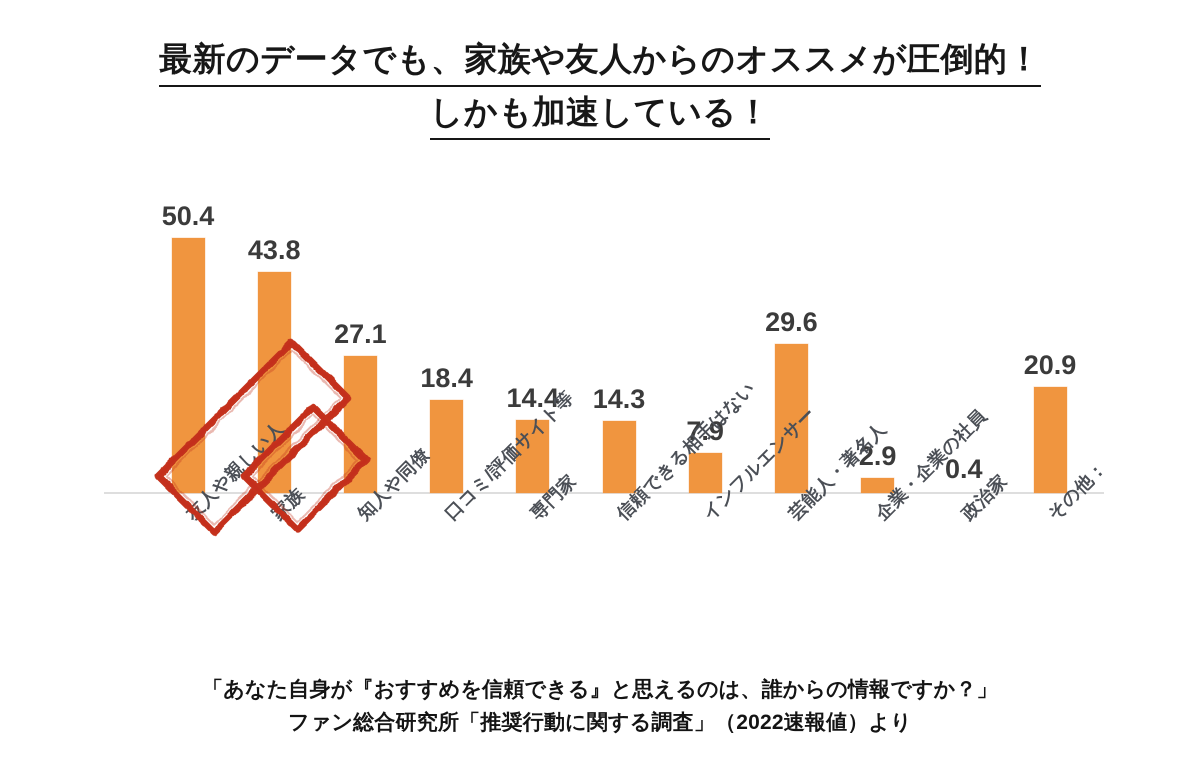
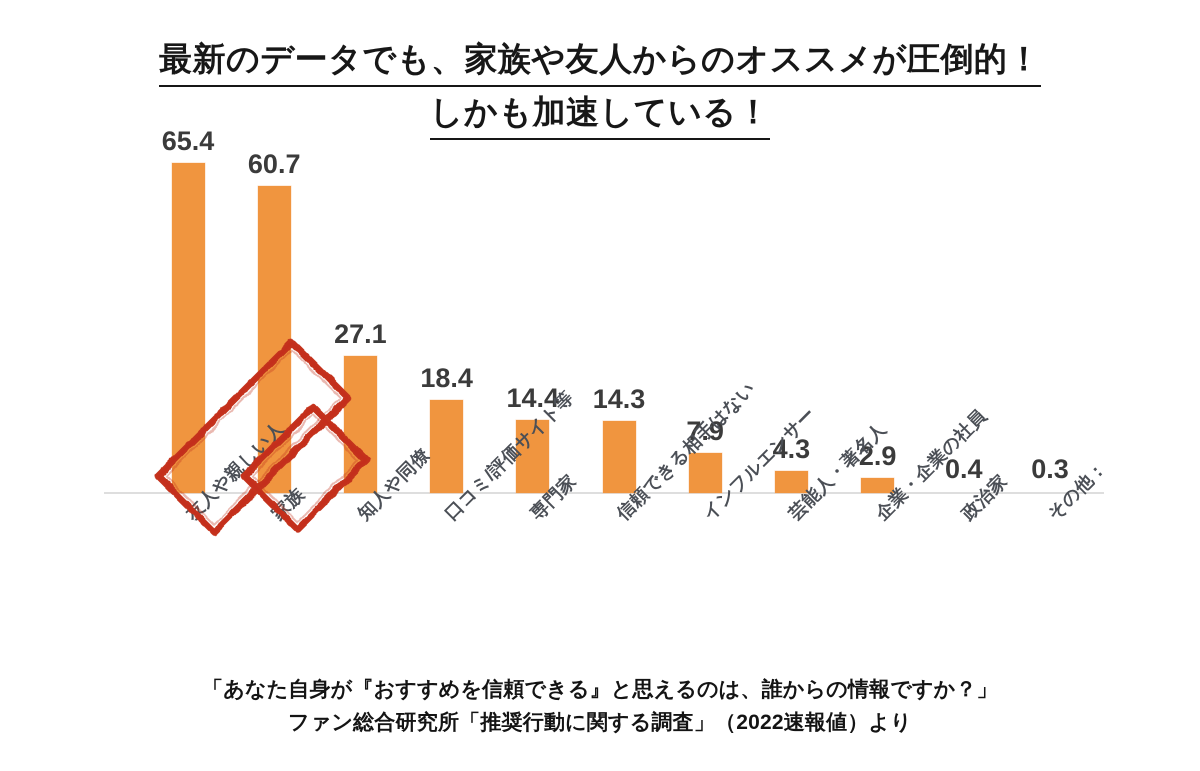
友人や親しい人: 50.4 -> 65.4
家族: 43.8 -> 60.7
芸能人・著名人: 29.6 -> 4.3
その他：: 20.9 -> 0.3
